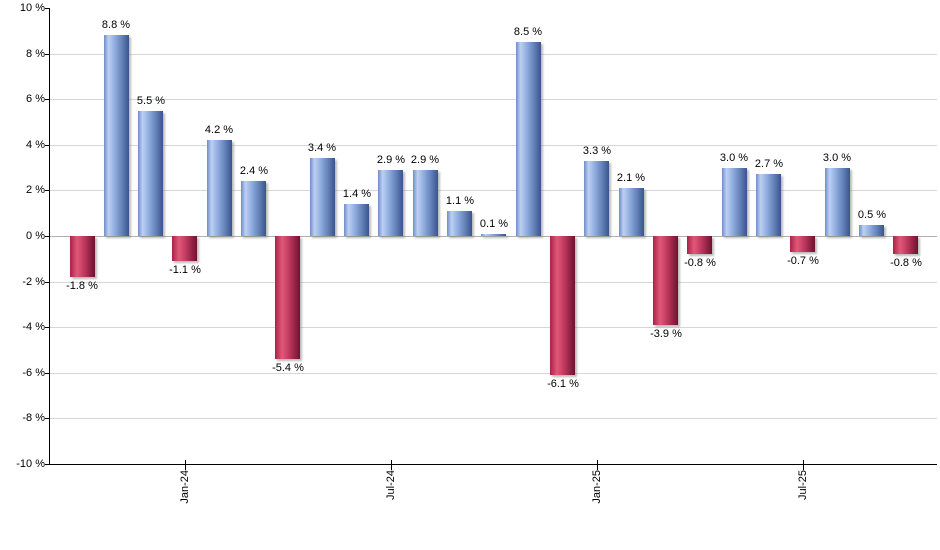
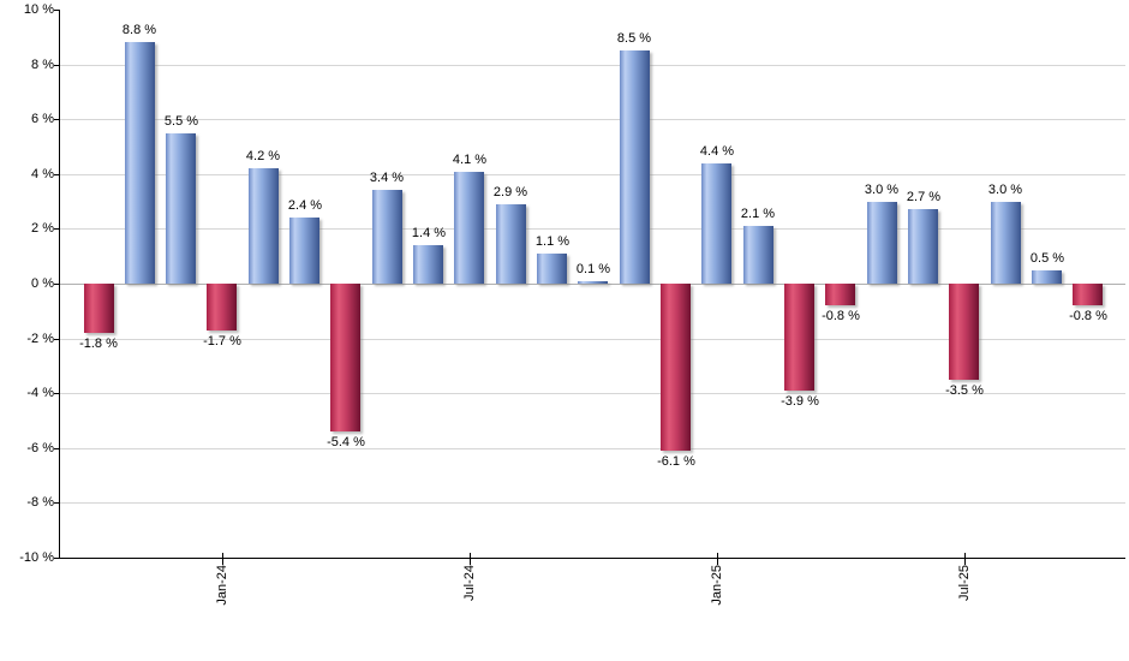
Jan-24: -1.1 -> -1.7
Jul-24: 2.9 -> 4.1
Jan-25: 3.3 -> 4.4
Jul-25: -0.7 -> -3.5
